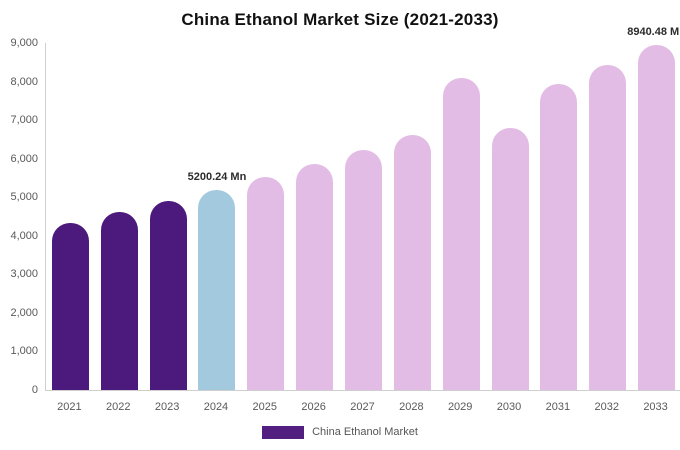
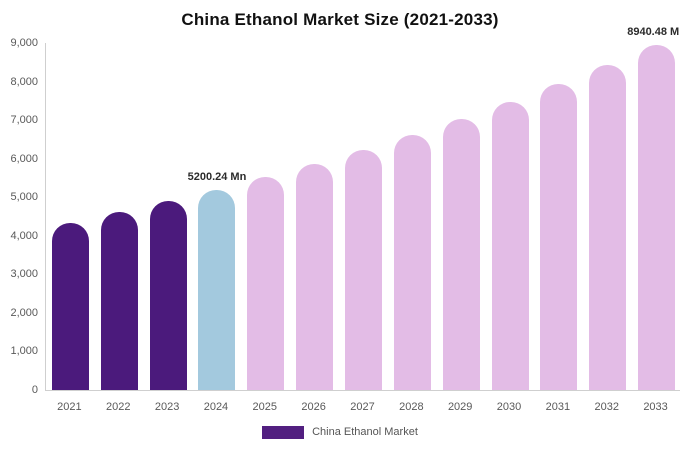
2029: 8100 -> 7000
2030: 6800 -> 7500
